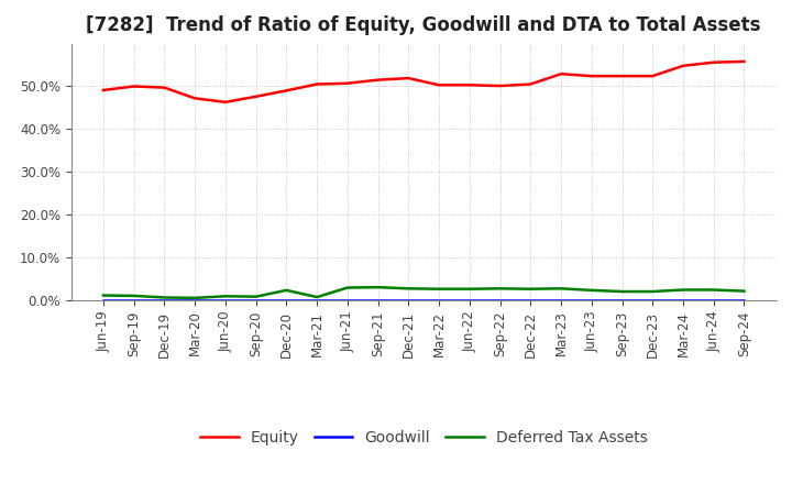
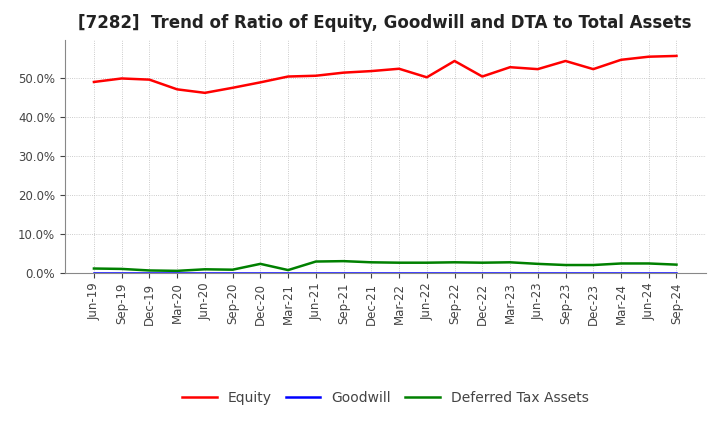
Equity/Mar-22: 50.3% -> 52.5%
Equity/Sep-22: 50.1% -> 54.5%
Equity/Sep-23: 52.4% -> 54.5%
